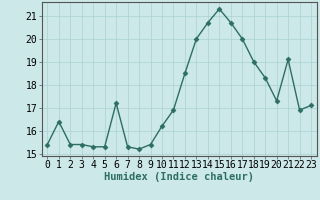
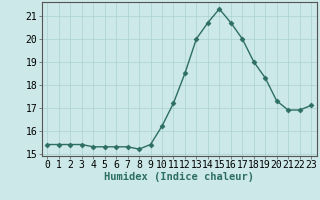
1: 16.4 -> 15.4
6: 17.2 -> 15.3
11: 16.9 -> 17.2
21: 19.1 -> 16.9
